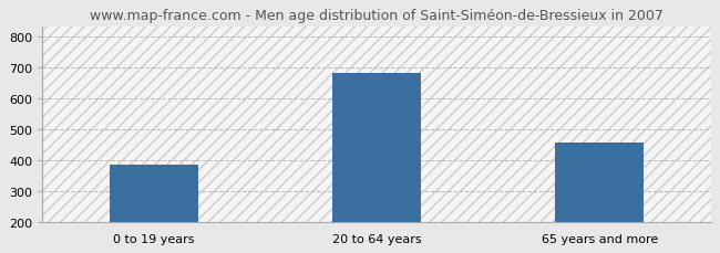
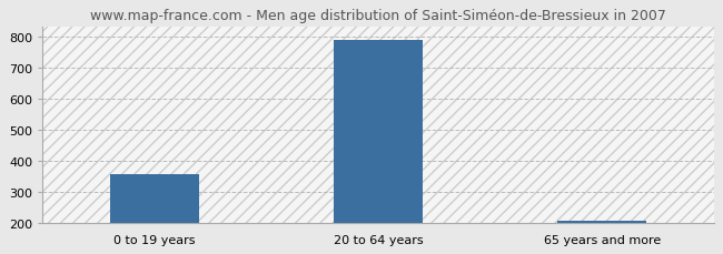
0 to 19 years: 385 -> 355
20 to 64 years: 680 -> 787
65 years and more: 455 -> 208
